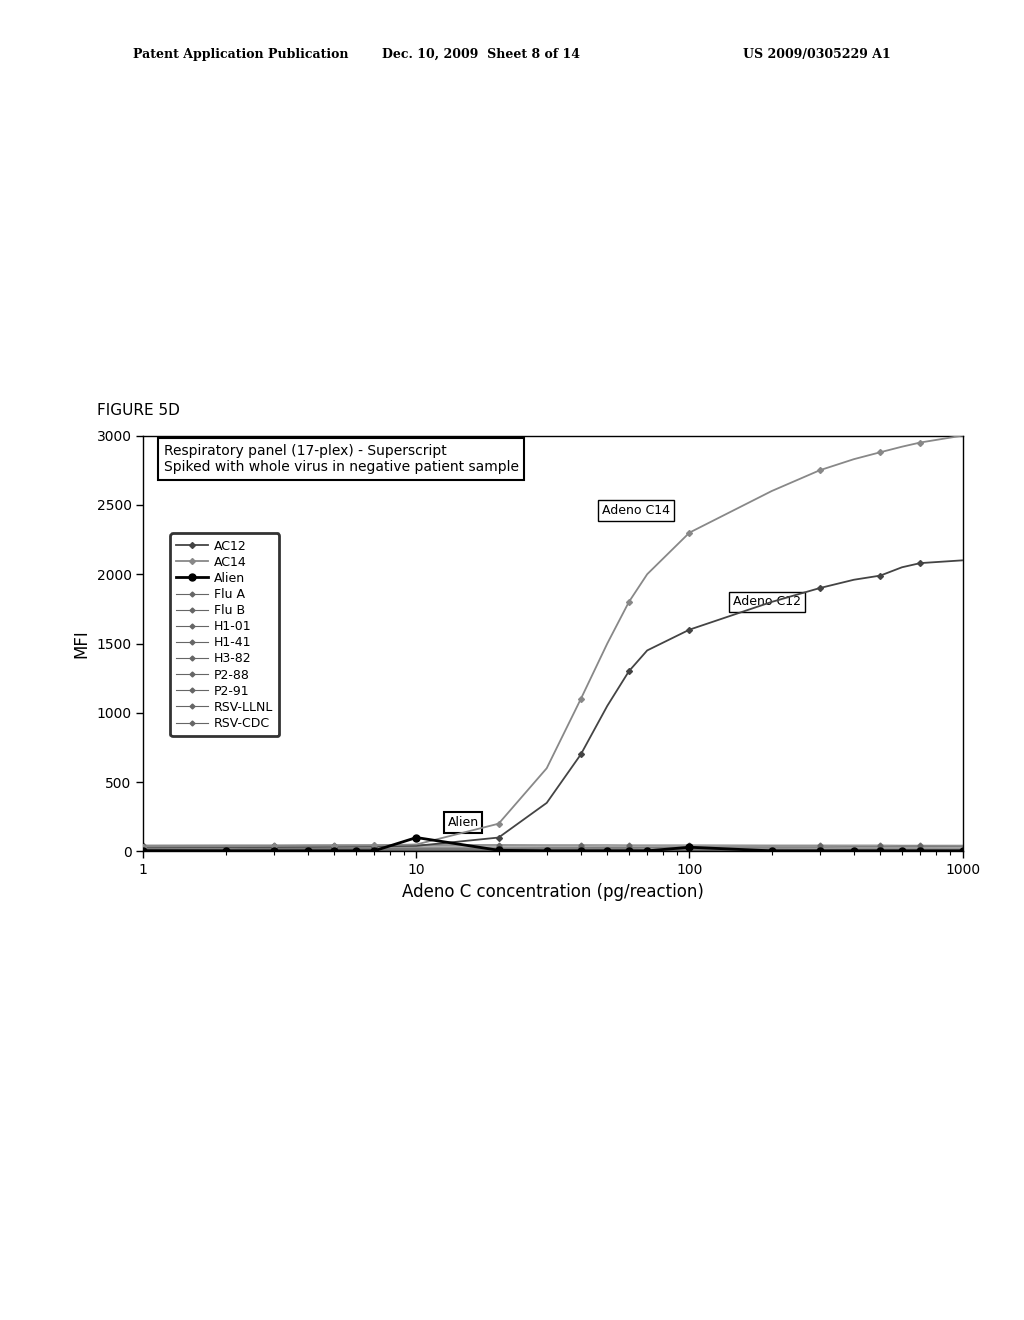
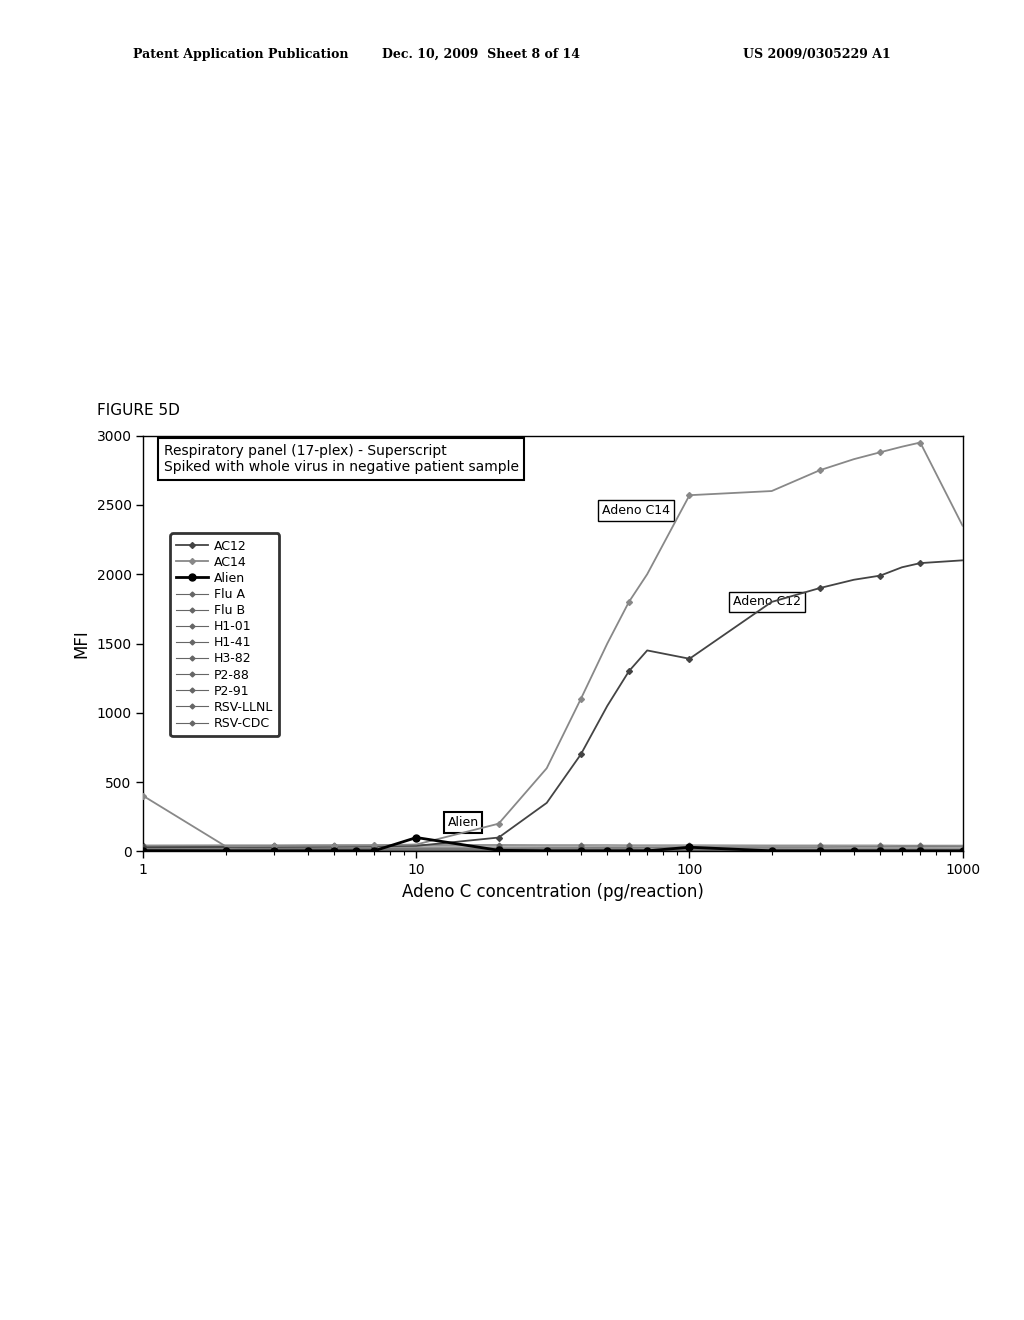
AC14/1: 40 -> 400
AC12/100: 1600 -> 1390
AC14/100: 2300 -> 2570
AC14/1000: 3000 -> 2350
